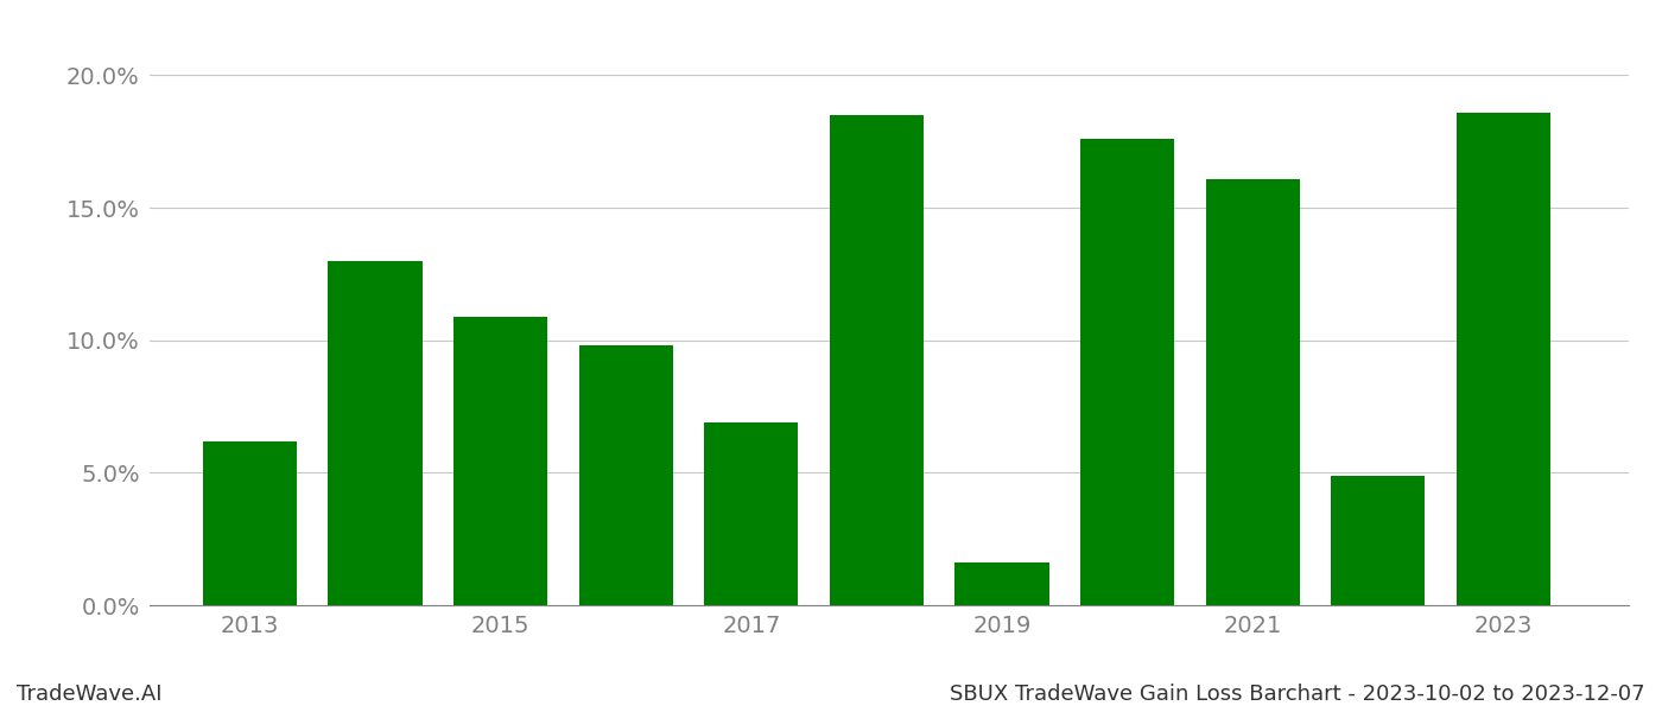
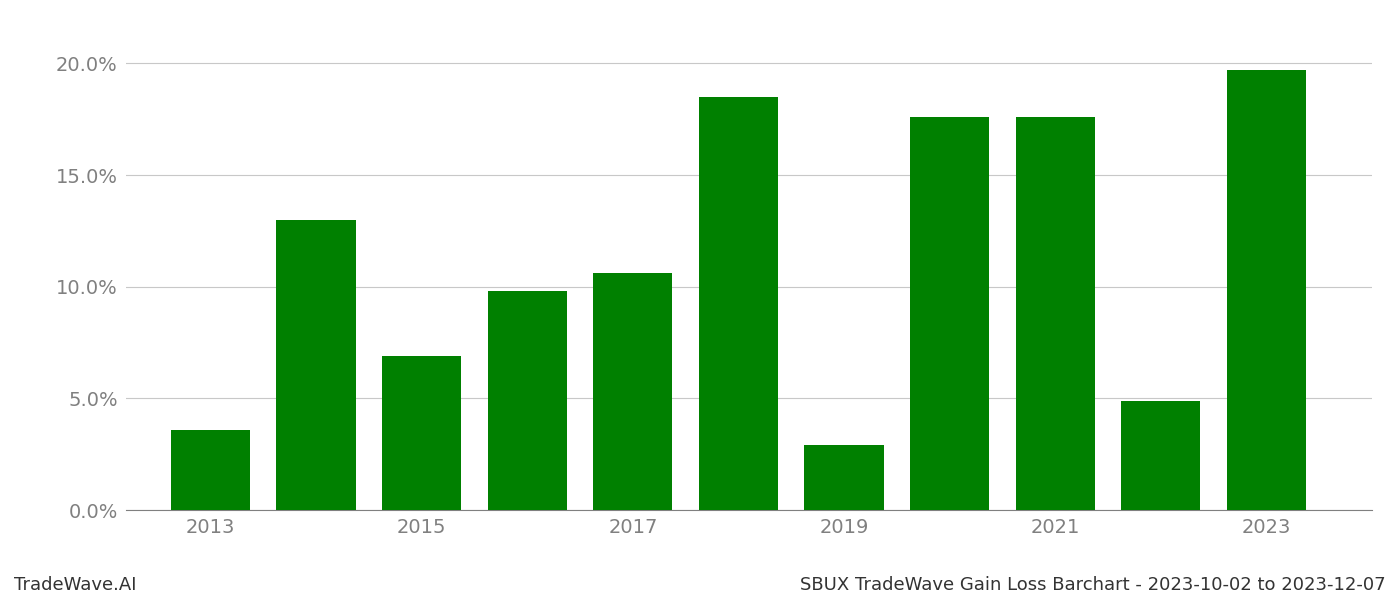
2013: 6.2% -> 3.6%
2015: 10.9% -> 6.9%
2017: 6.9% -> 10.6%
2019: 1.6% -> 2.9%
2021: 16.1% -> 17.6%
2023: 18.6% -> 19.7%
